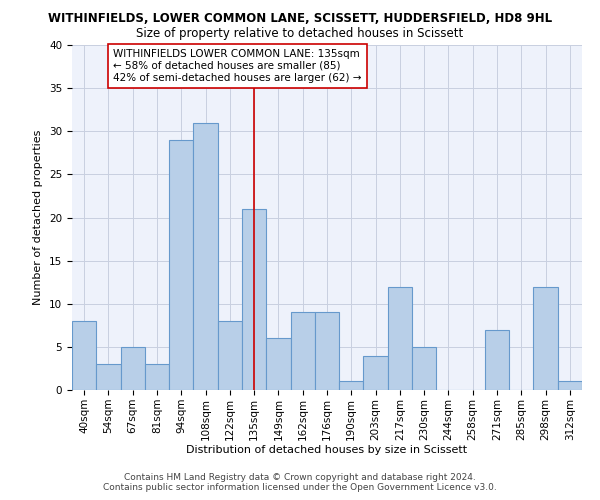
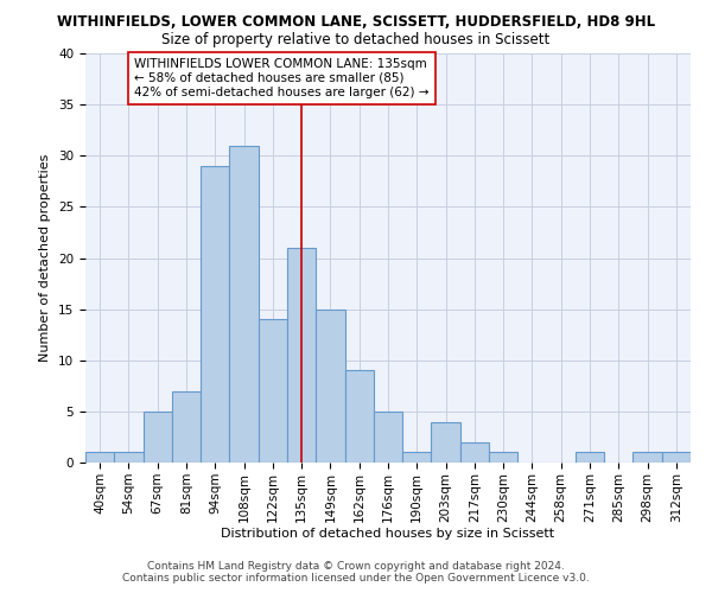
40sqm: 8 -> 1
54sqm: 3 -> 1
81sqm: 3 -> 7
122sqm: 8 -> 14
149sqm: 6 -> 15
176sqm: 9 -> 5
217sqm: 12 -> 2
230sqm: 5 -> 1
271sqm: 7 -> 1
298sqm: 12 -> 1
